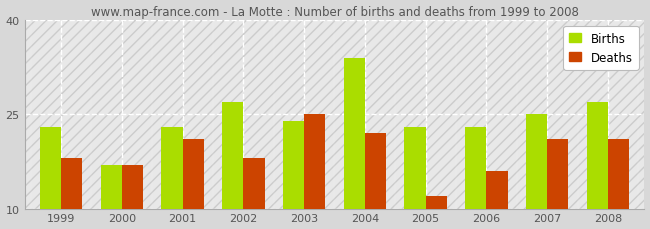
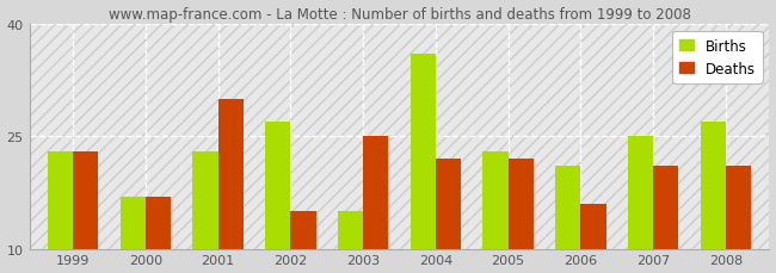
Deaths/1999: 18 -> 23
Deaths/2001: 21 -> 30
Deaths/2002: 18 -> 15
Births/2003: 24 -> 15
Births/2004: 34 -> 36
Deaths/2005: 12 -> 22
Births/2006: 23 -> 21
